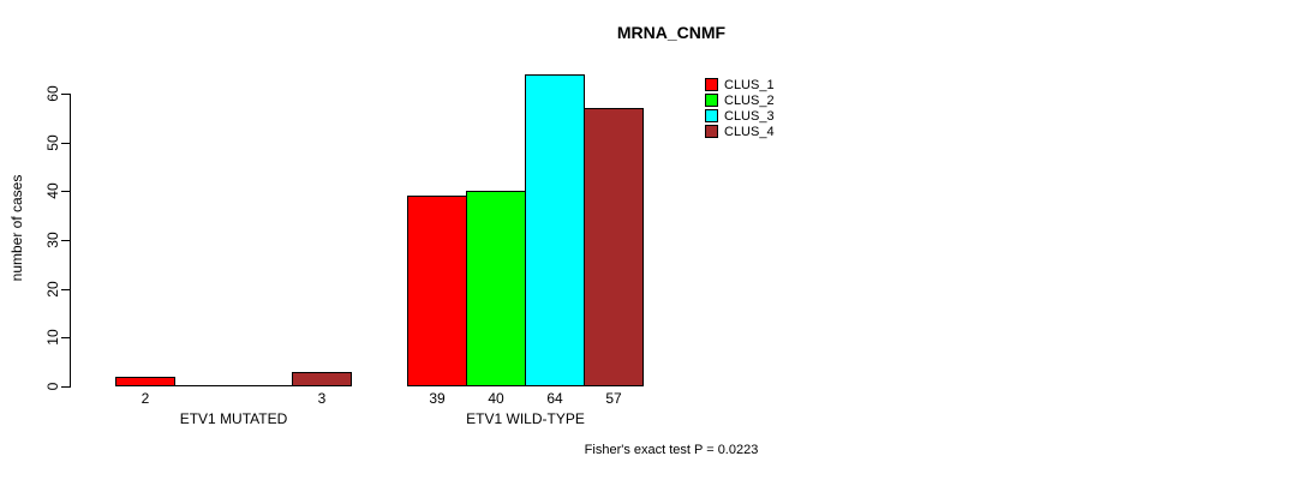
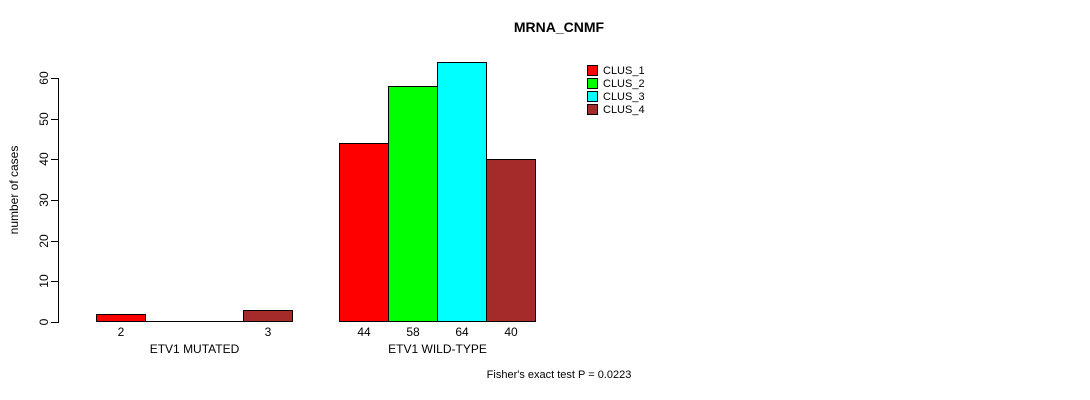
CLUS_1/ETV1 WILD-TYPE: 39 -> 44
CLUS_2/ETV1 WILD-TYPE: 40 -> 58
CLUS_4/ETV1 WILD-TYPE: 57 -> 40
